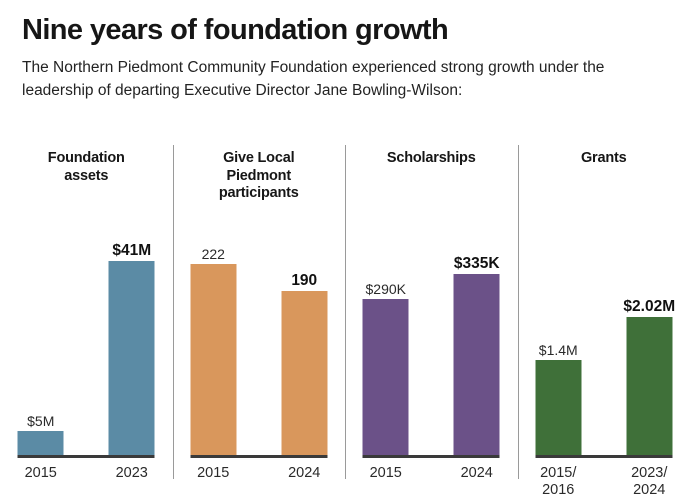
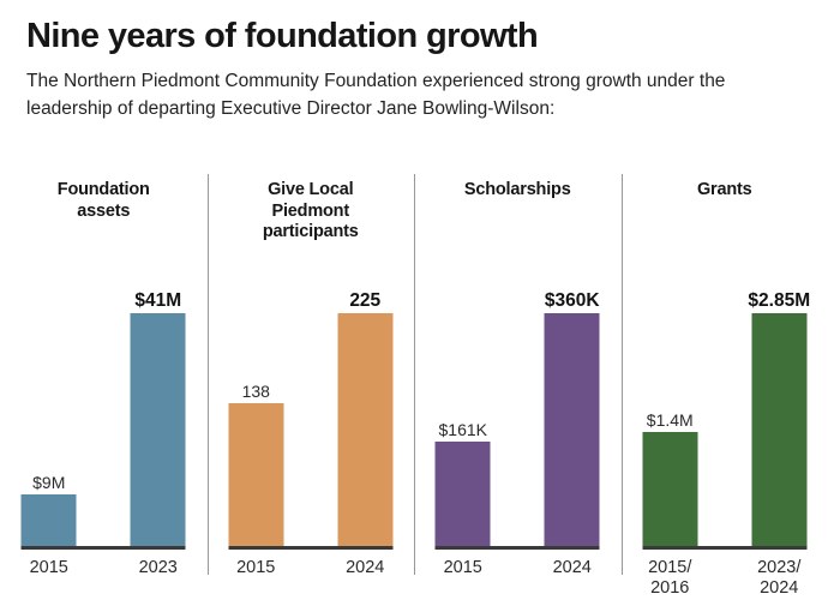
Foundation assets/2015: $5M -> $9M
Give Local Piedmont participants/2015: 222 -> 138
Give Local Piedmont participants/2024: 190 -> 225
Scholarships/2015: $290K -> $161K
Scholarships/2024: $335K -> $360K
Grants/2023/ 2024: $2.02M -> $2.85M
